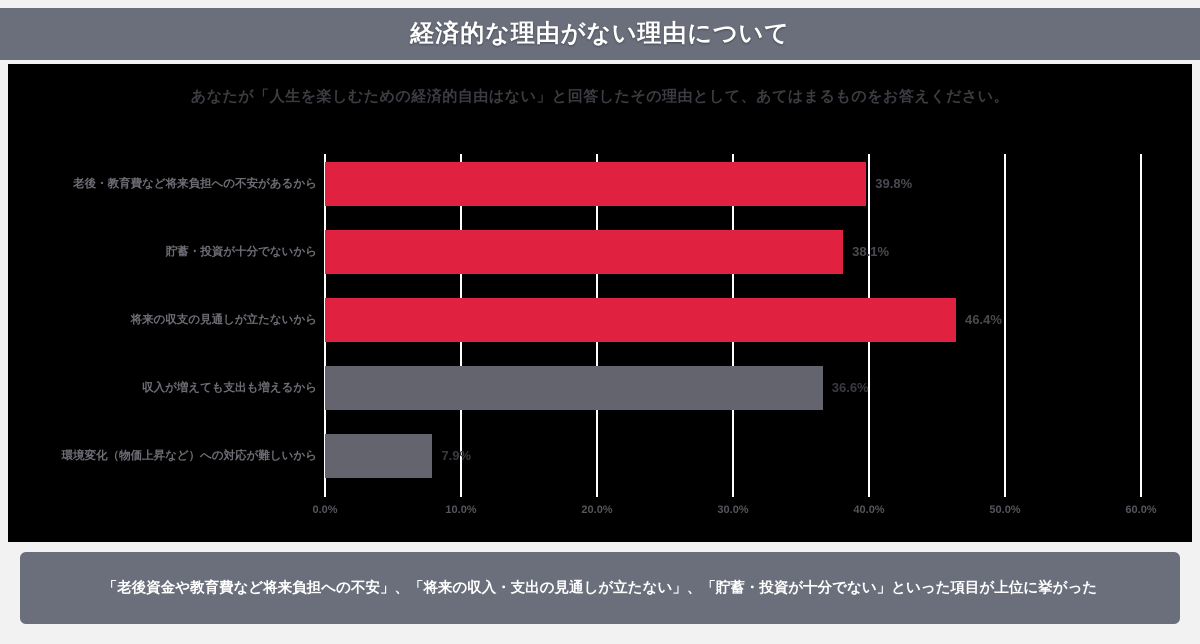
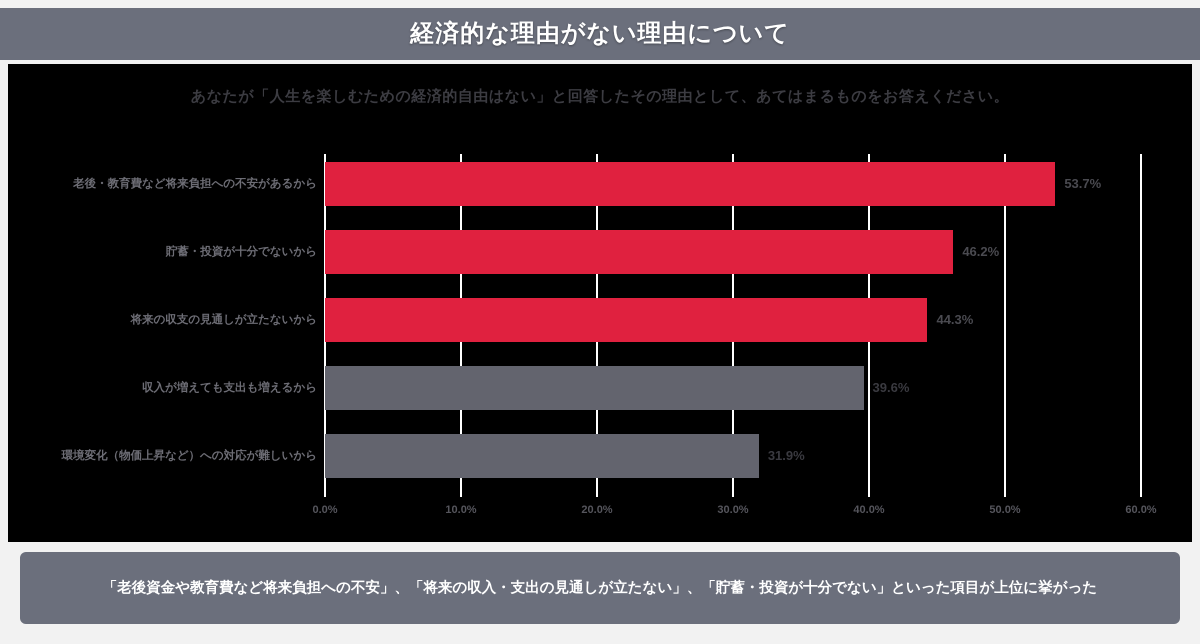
老後・教育費など将来負担への不安があるから: 39.8% -> 53.7%
貯蓄・投資が十分でないから: 38.1% -> 46.2%
将来の収支の見通しが立たないから: 46.4% -> 44.3%
収入が増えても支出も増えるから: 36.6% -> 39.6%
環境変化（物価上昇など）への対応が難しいから: 7.9% -> 31.9%
